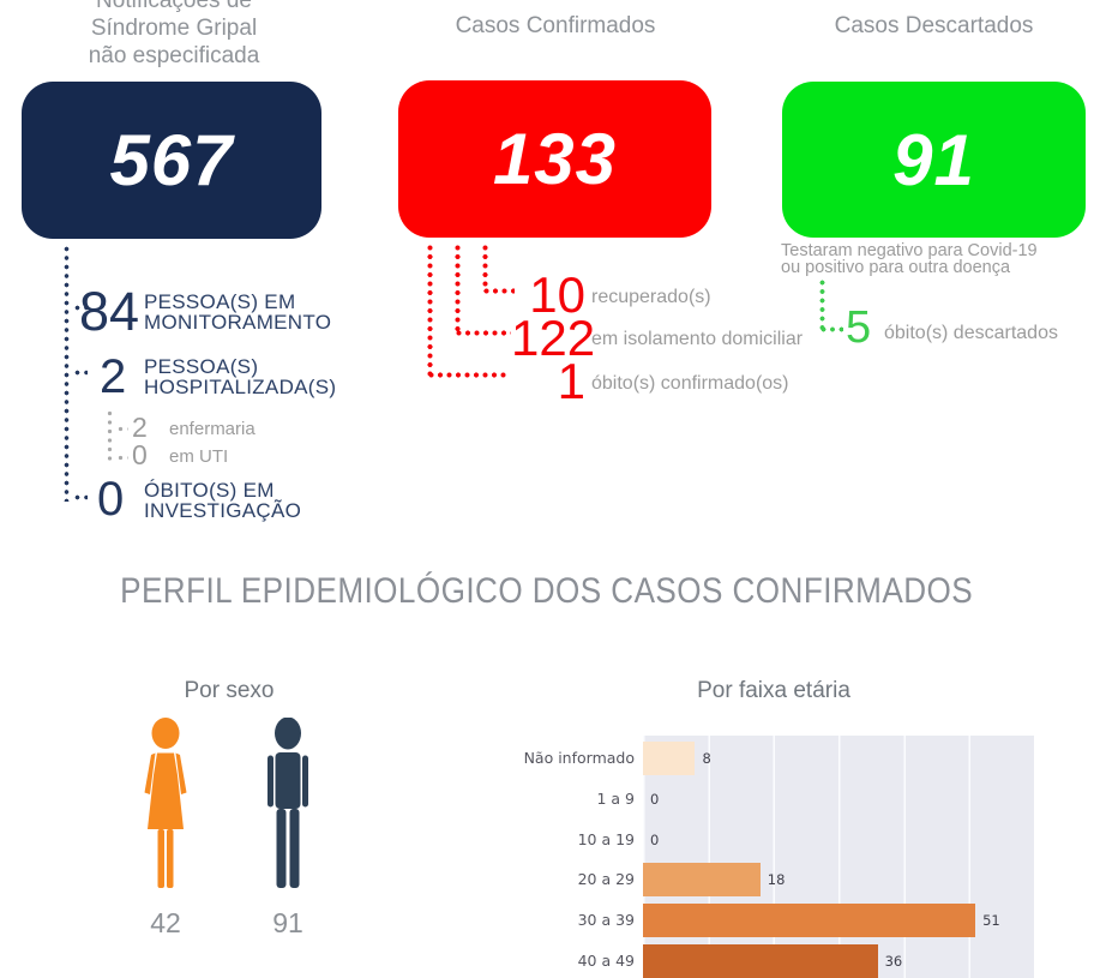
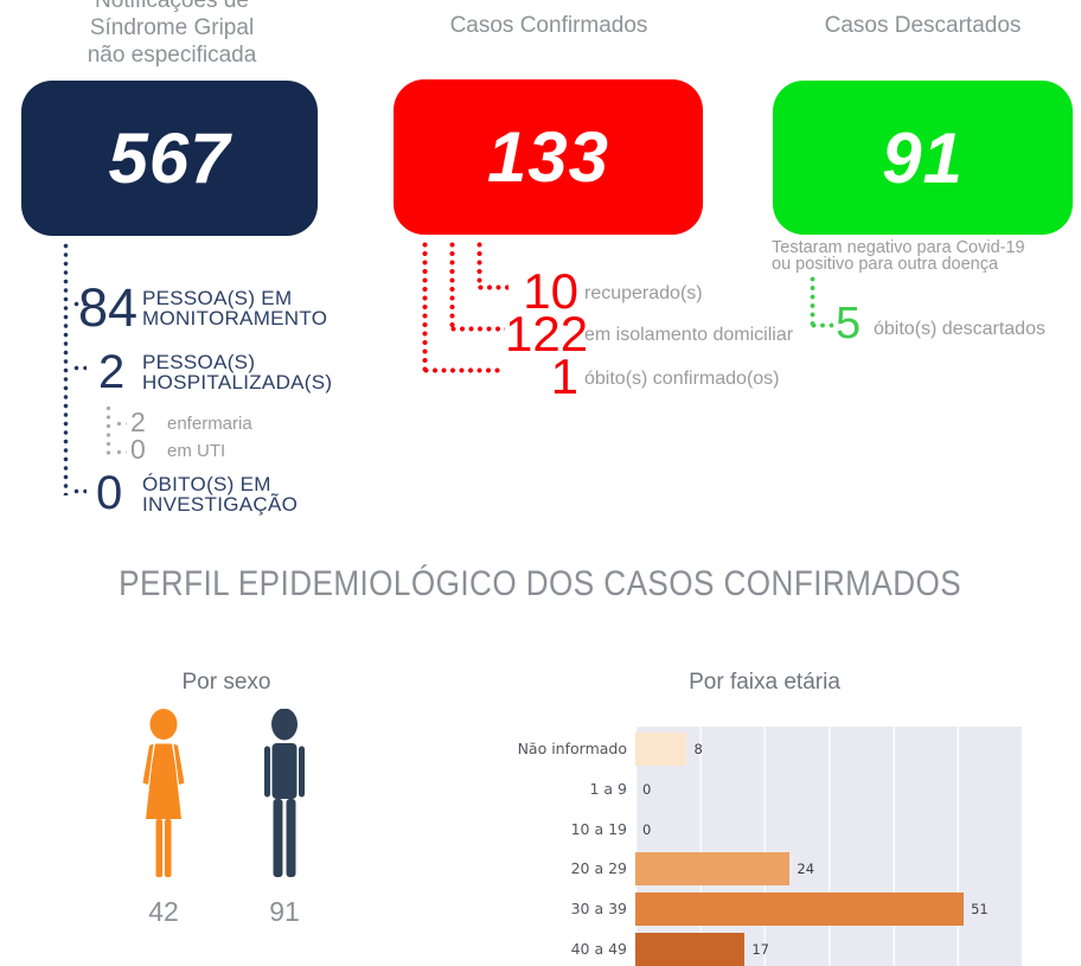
20 a 29: 18 -> 24
40 a 49: 36 -> 17
